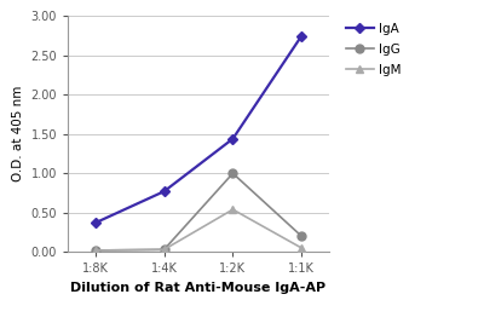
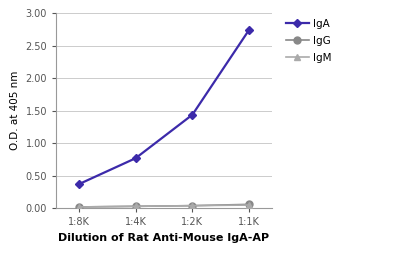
IgG/1:2K: 1.00 -> 0.04
IgM/1:2K: 0.54 -> 0.04
IgG/1:1K: 0.20 -> 0.06
